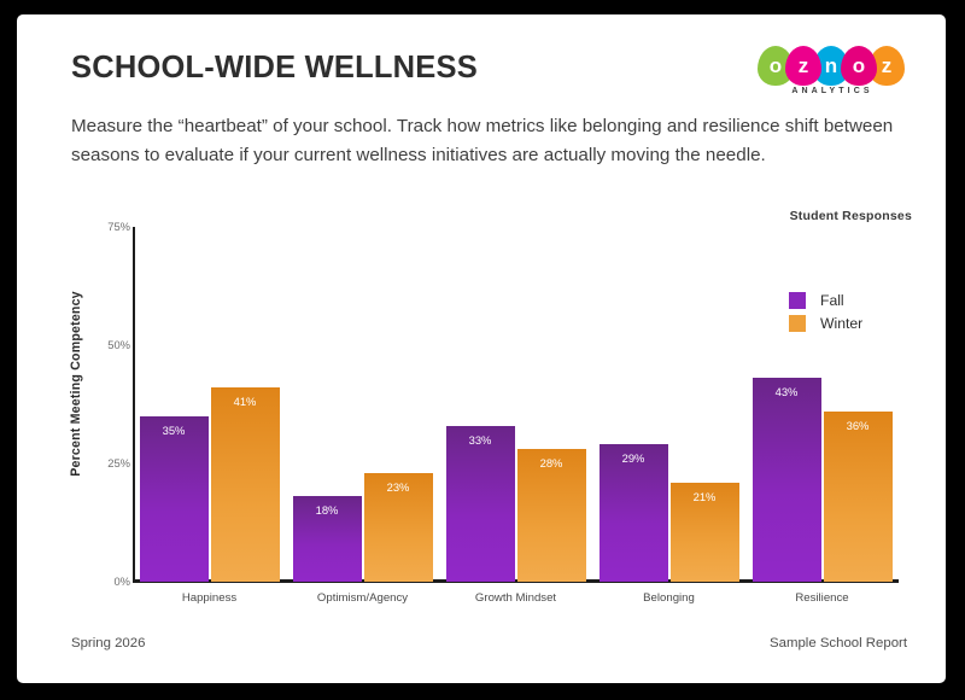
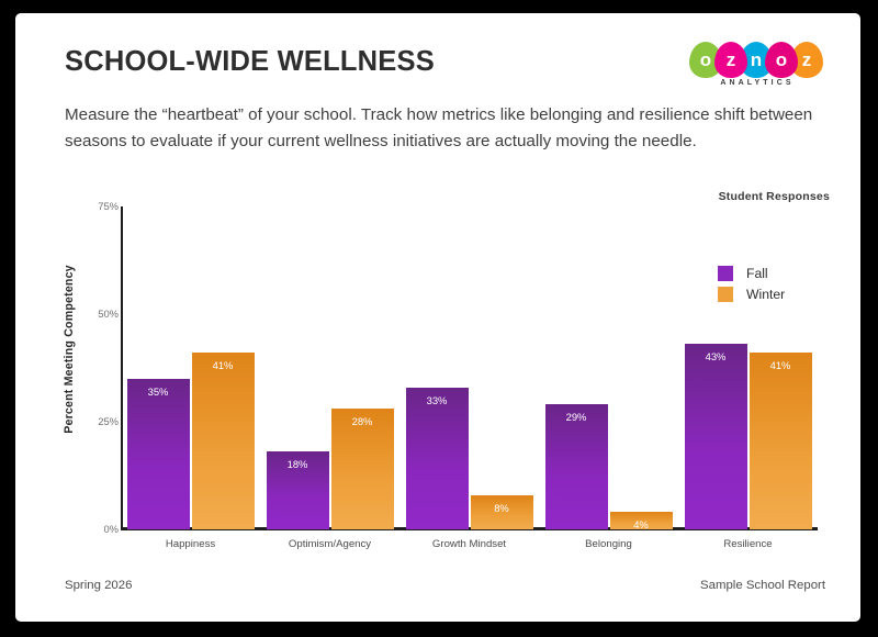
Winter/Optimism/Agency: 23% -> 28%
Winter/Growth Mindset: 28% -> 8%
Winter/Belonging: 21% -> 4%
Winter/Resilience: 36% -> 41%
